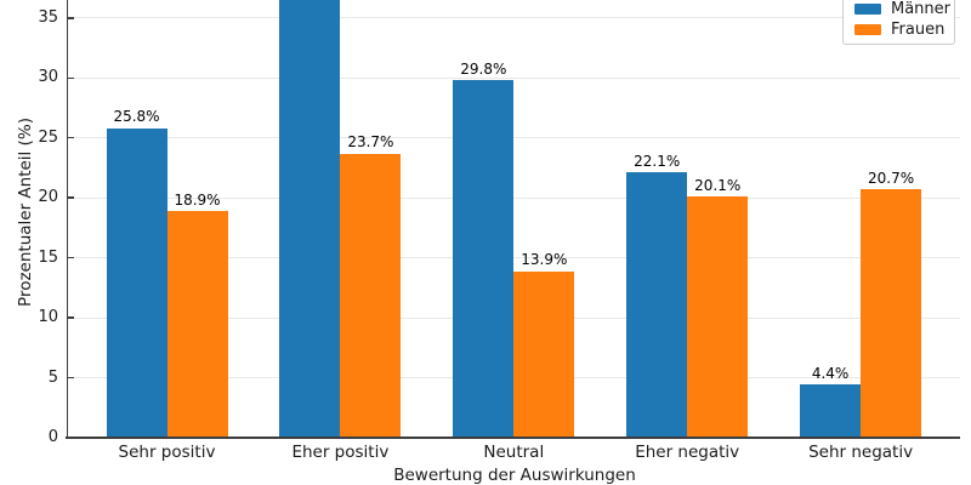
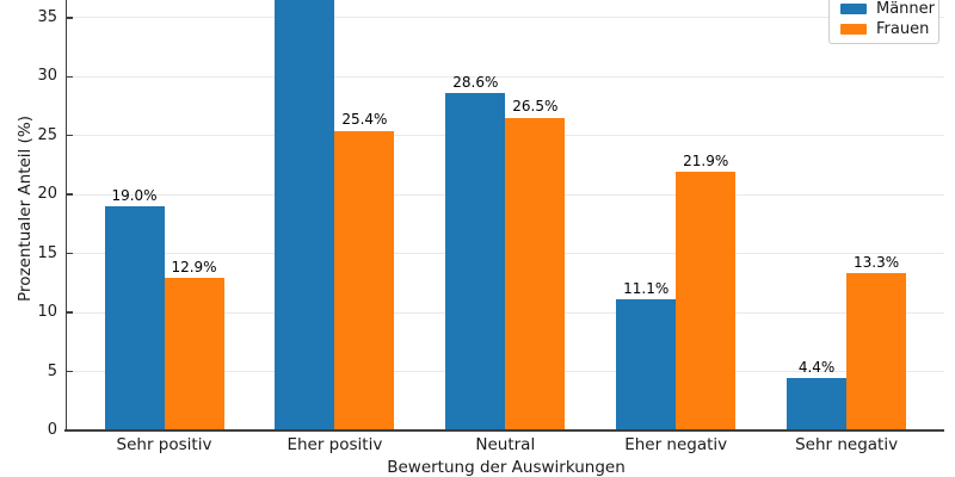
Männer/Sehr positiv: 25.8% -> 19.0%
Frauen/Sehr positiv: 18.9% -> 12.9%
Frauen/Eher positiv: 23.7% -> 25.4%
Männer/Neutral: 29.8% -> 28.6%
Frauen/Neutral: 13.9% -> 26.5%
Männer/Eher negativ: 22.1% -> 11.1%
Frauen/Eher negativ: 20.1% -> 21.9%
Frauen/Sehr negativ: 20.7% -> 13.3%
